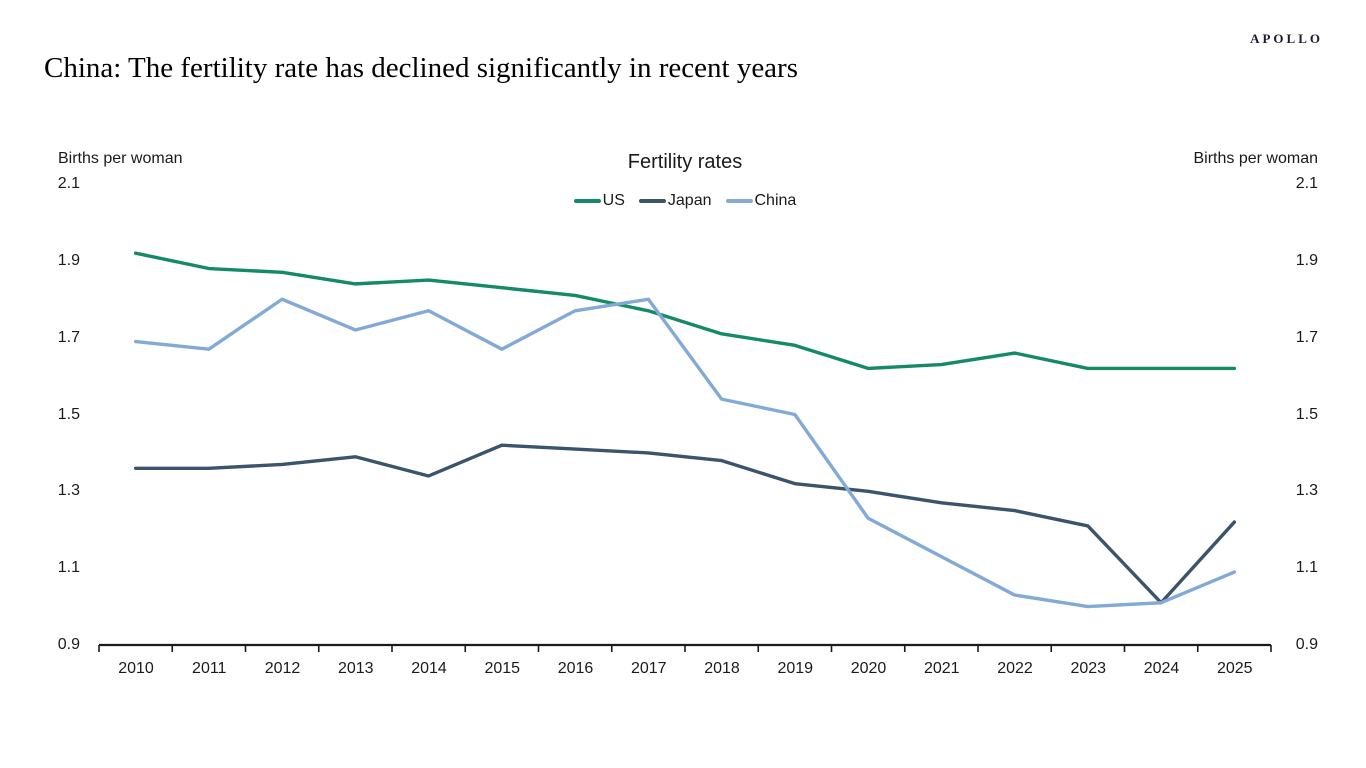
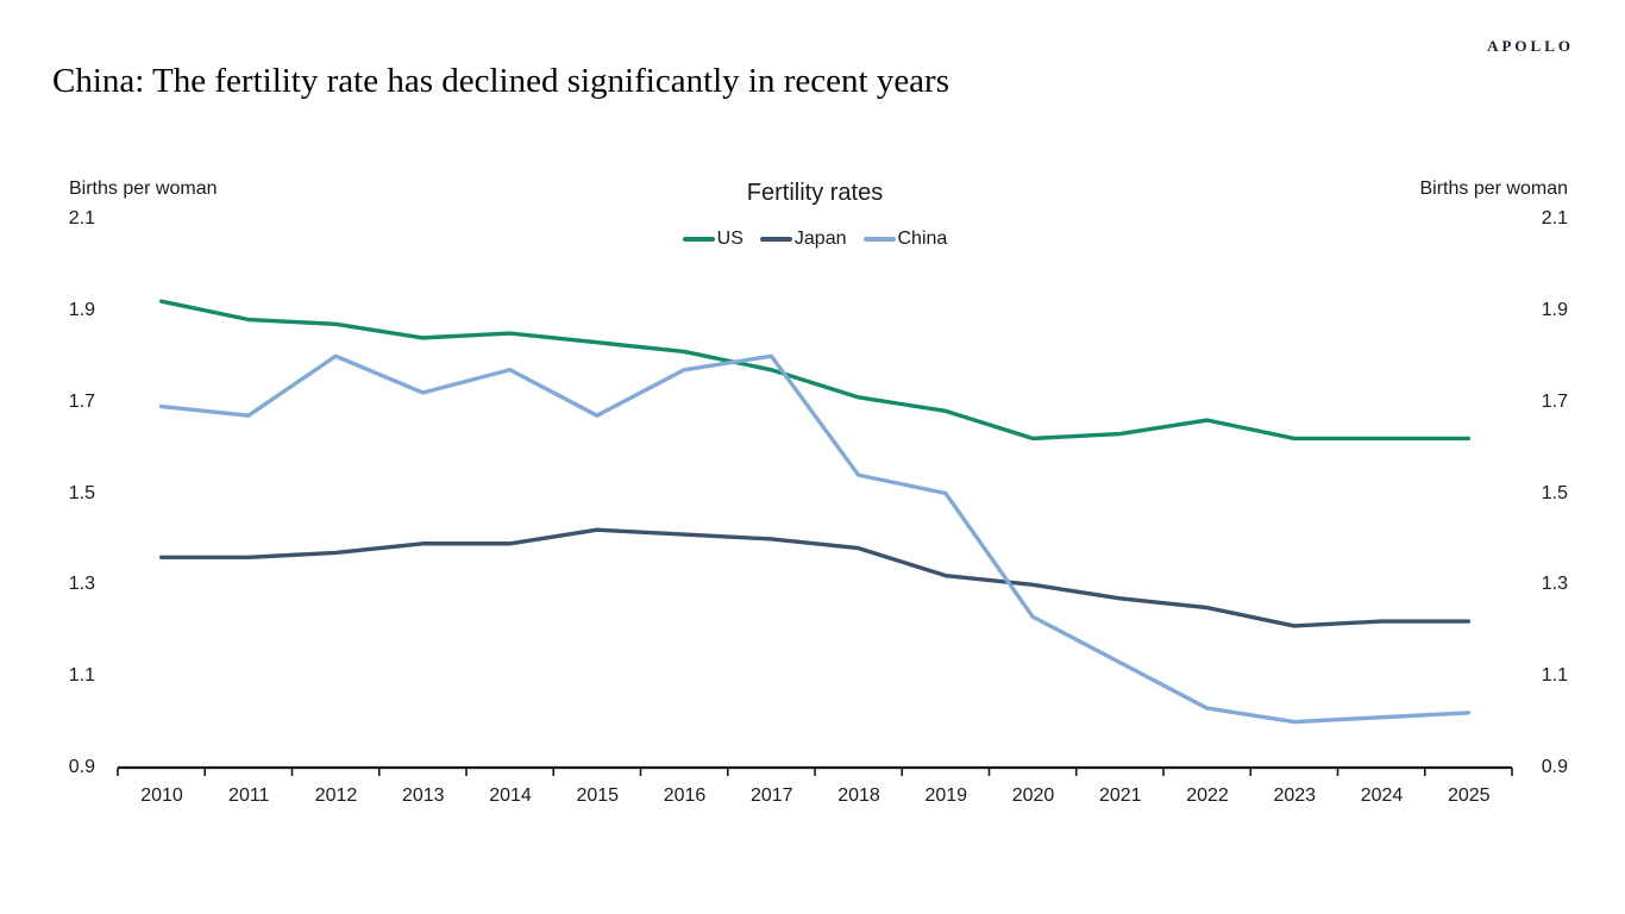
Japan/2014: 1.34 -> 1.39
Japan/2024: 1.01 -> 1.22
China/2025: 1.09 -> 1.02
